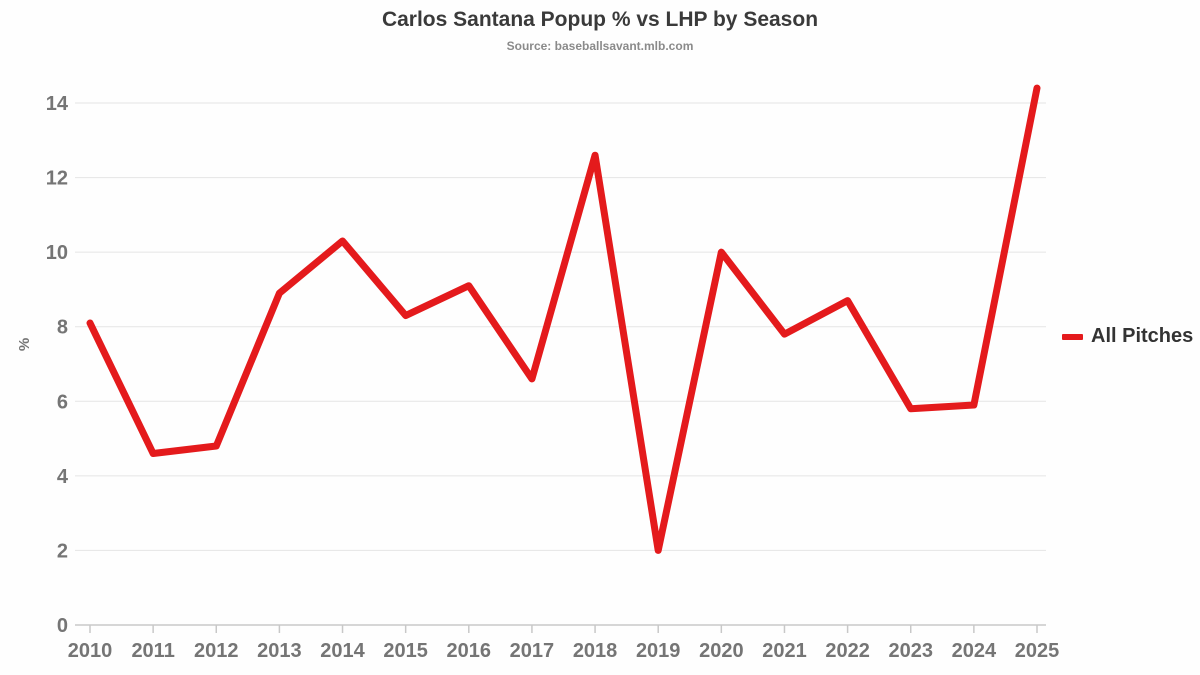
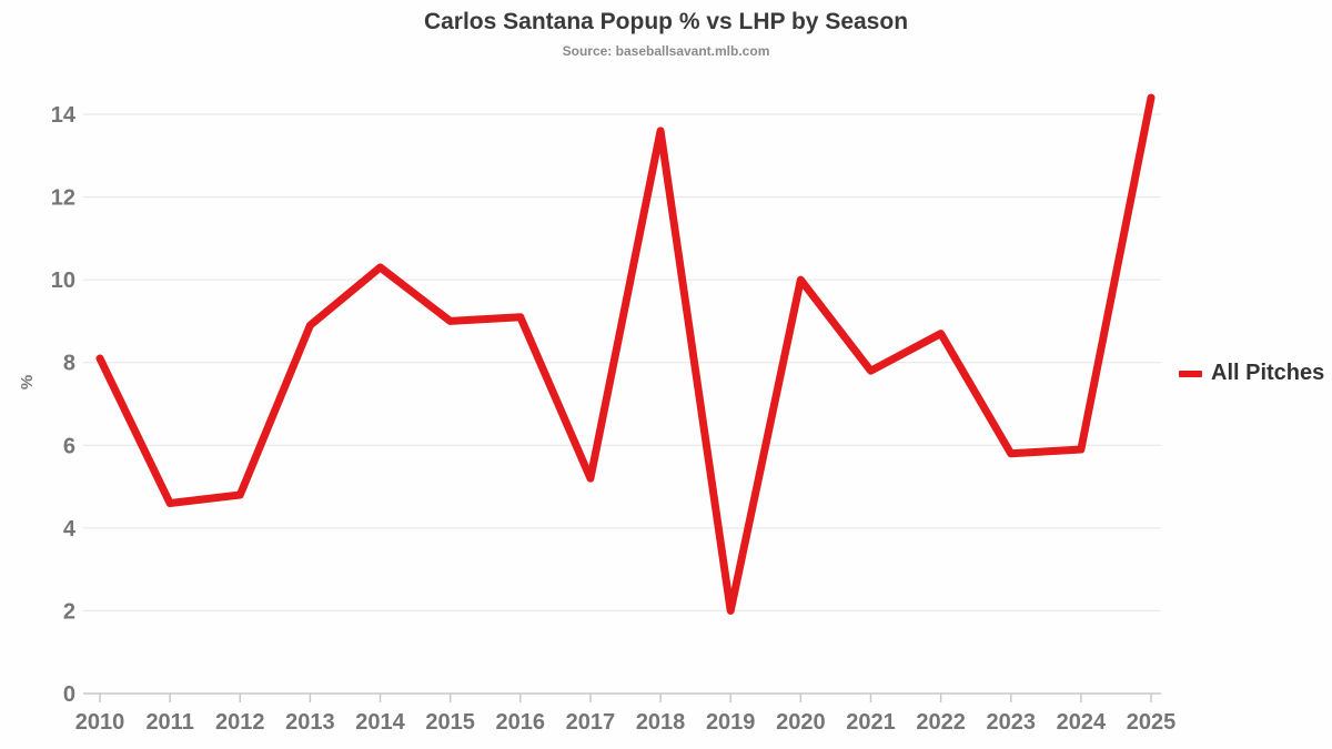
2015: 8.3 -> 9.0
2017: 6.6 -> 5.2
2018: 12.6 -> 13.6
